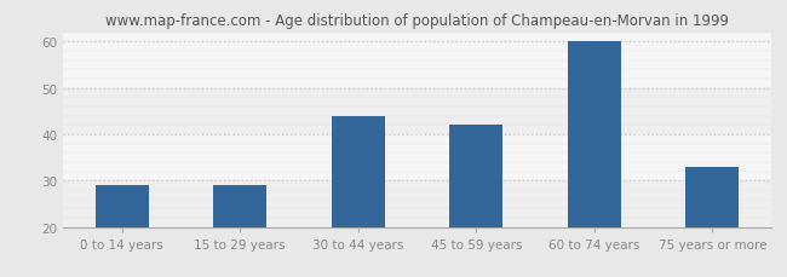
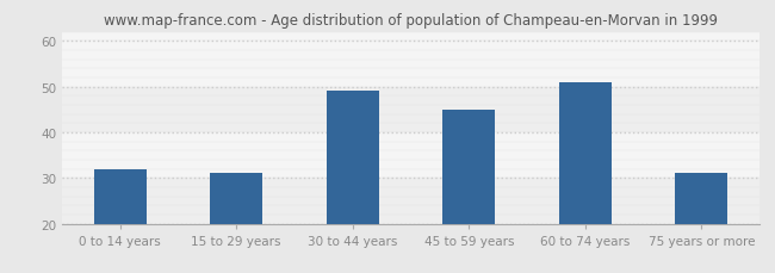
0 to 14 years: 29 -> 32
15 to 29 years: 29 -> 31
30 to 44 years: 44 -> 49
45 to 59 years: 42 -> 45
60 to 74 years: 60 -> 51
75 years or more: 33 -> 31
